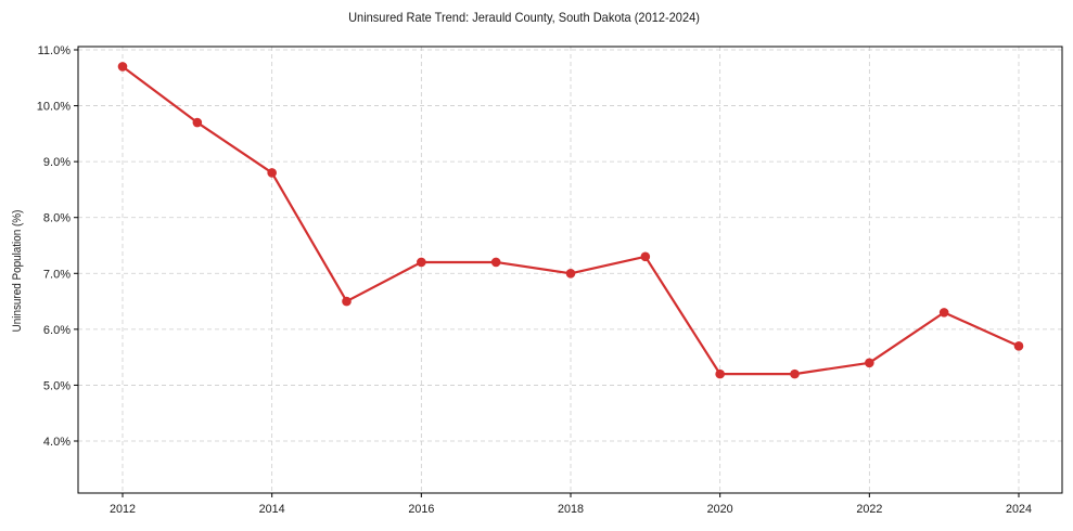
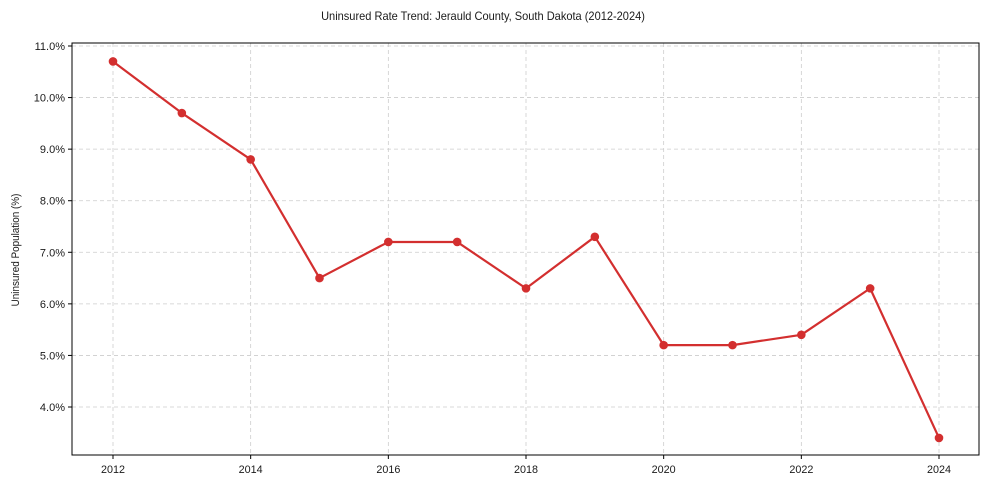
2018: 7.0% -> 6.3%
2024: 5.7% -> 3.4%
